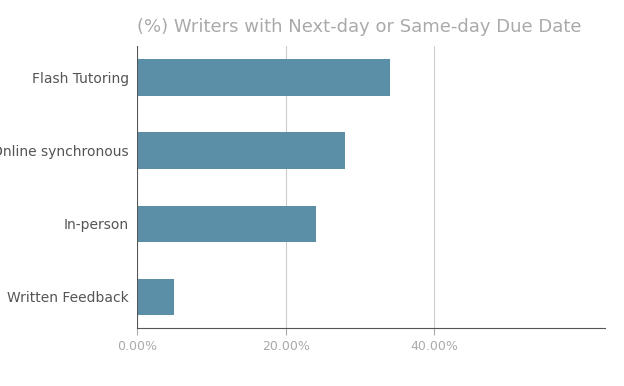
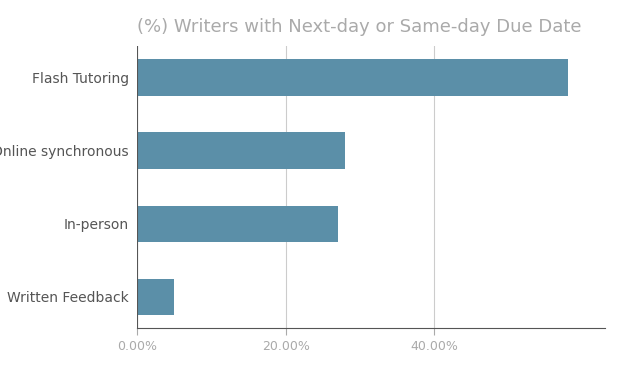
Flash Tutoring: 34% -> 58%
In-person: 24% -> 27%
